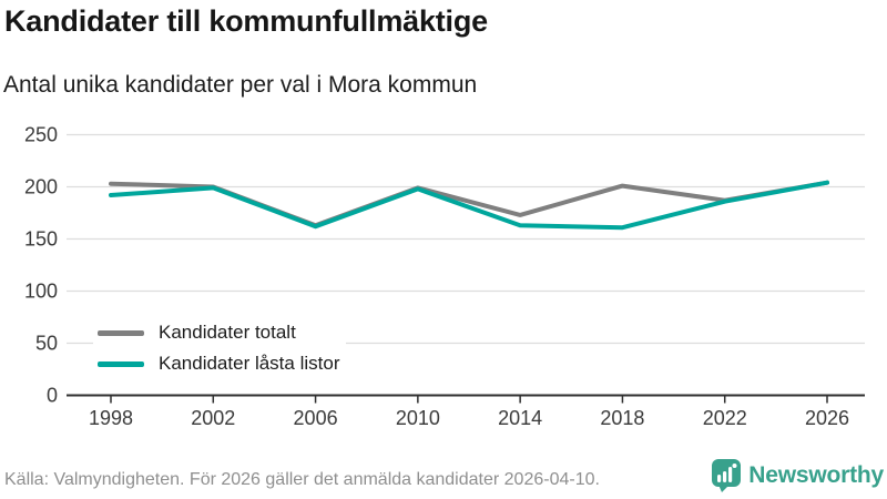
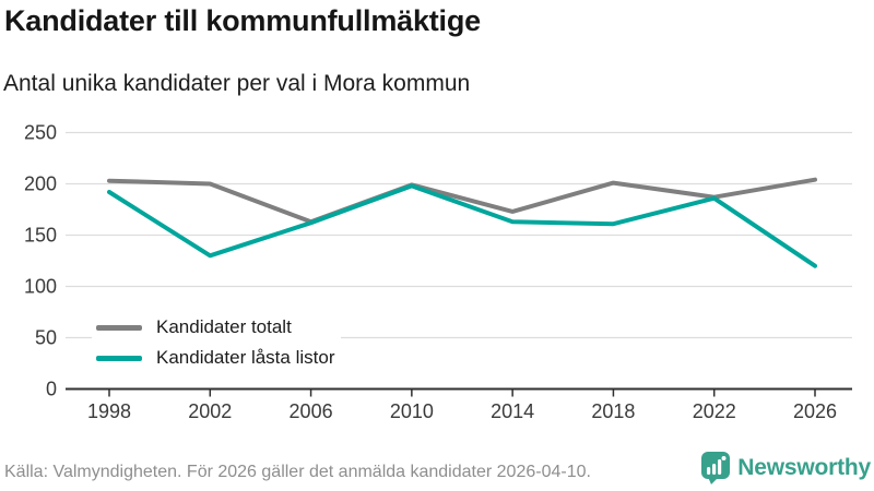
Kandidater låsta listor/2002: 200 -> 130
Kandidater låsta listor/2026: 200 -> 120
